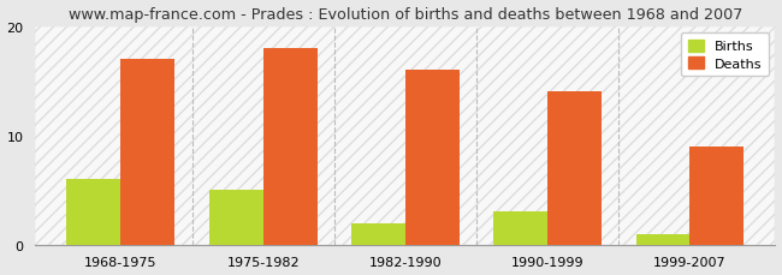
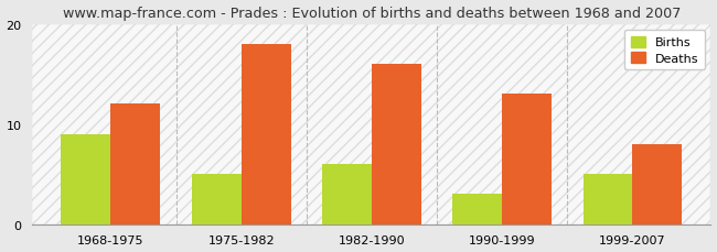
Births/1968-1975: 6 -> 9
Deaths/1968-1975: 17 -> 12
Births/1982-1990: 2 -> 6
Deaths/1990-1999: 14 -> 13
Births/1999-2007: 1 -> 5
Deaths/1999-2007: 9 -> 8
